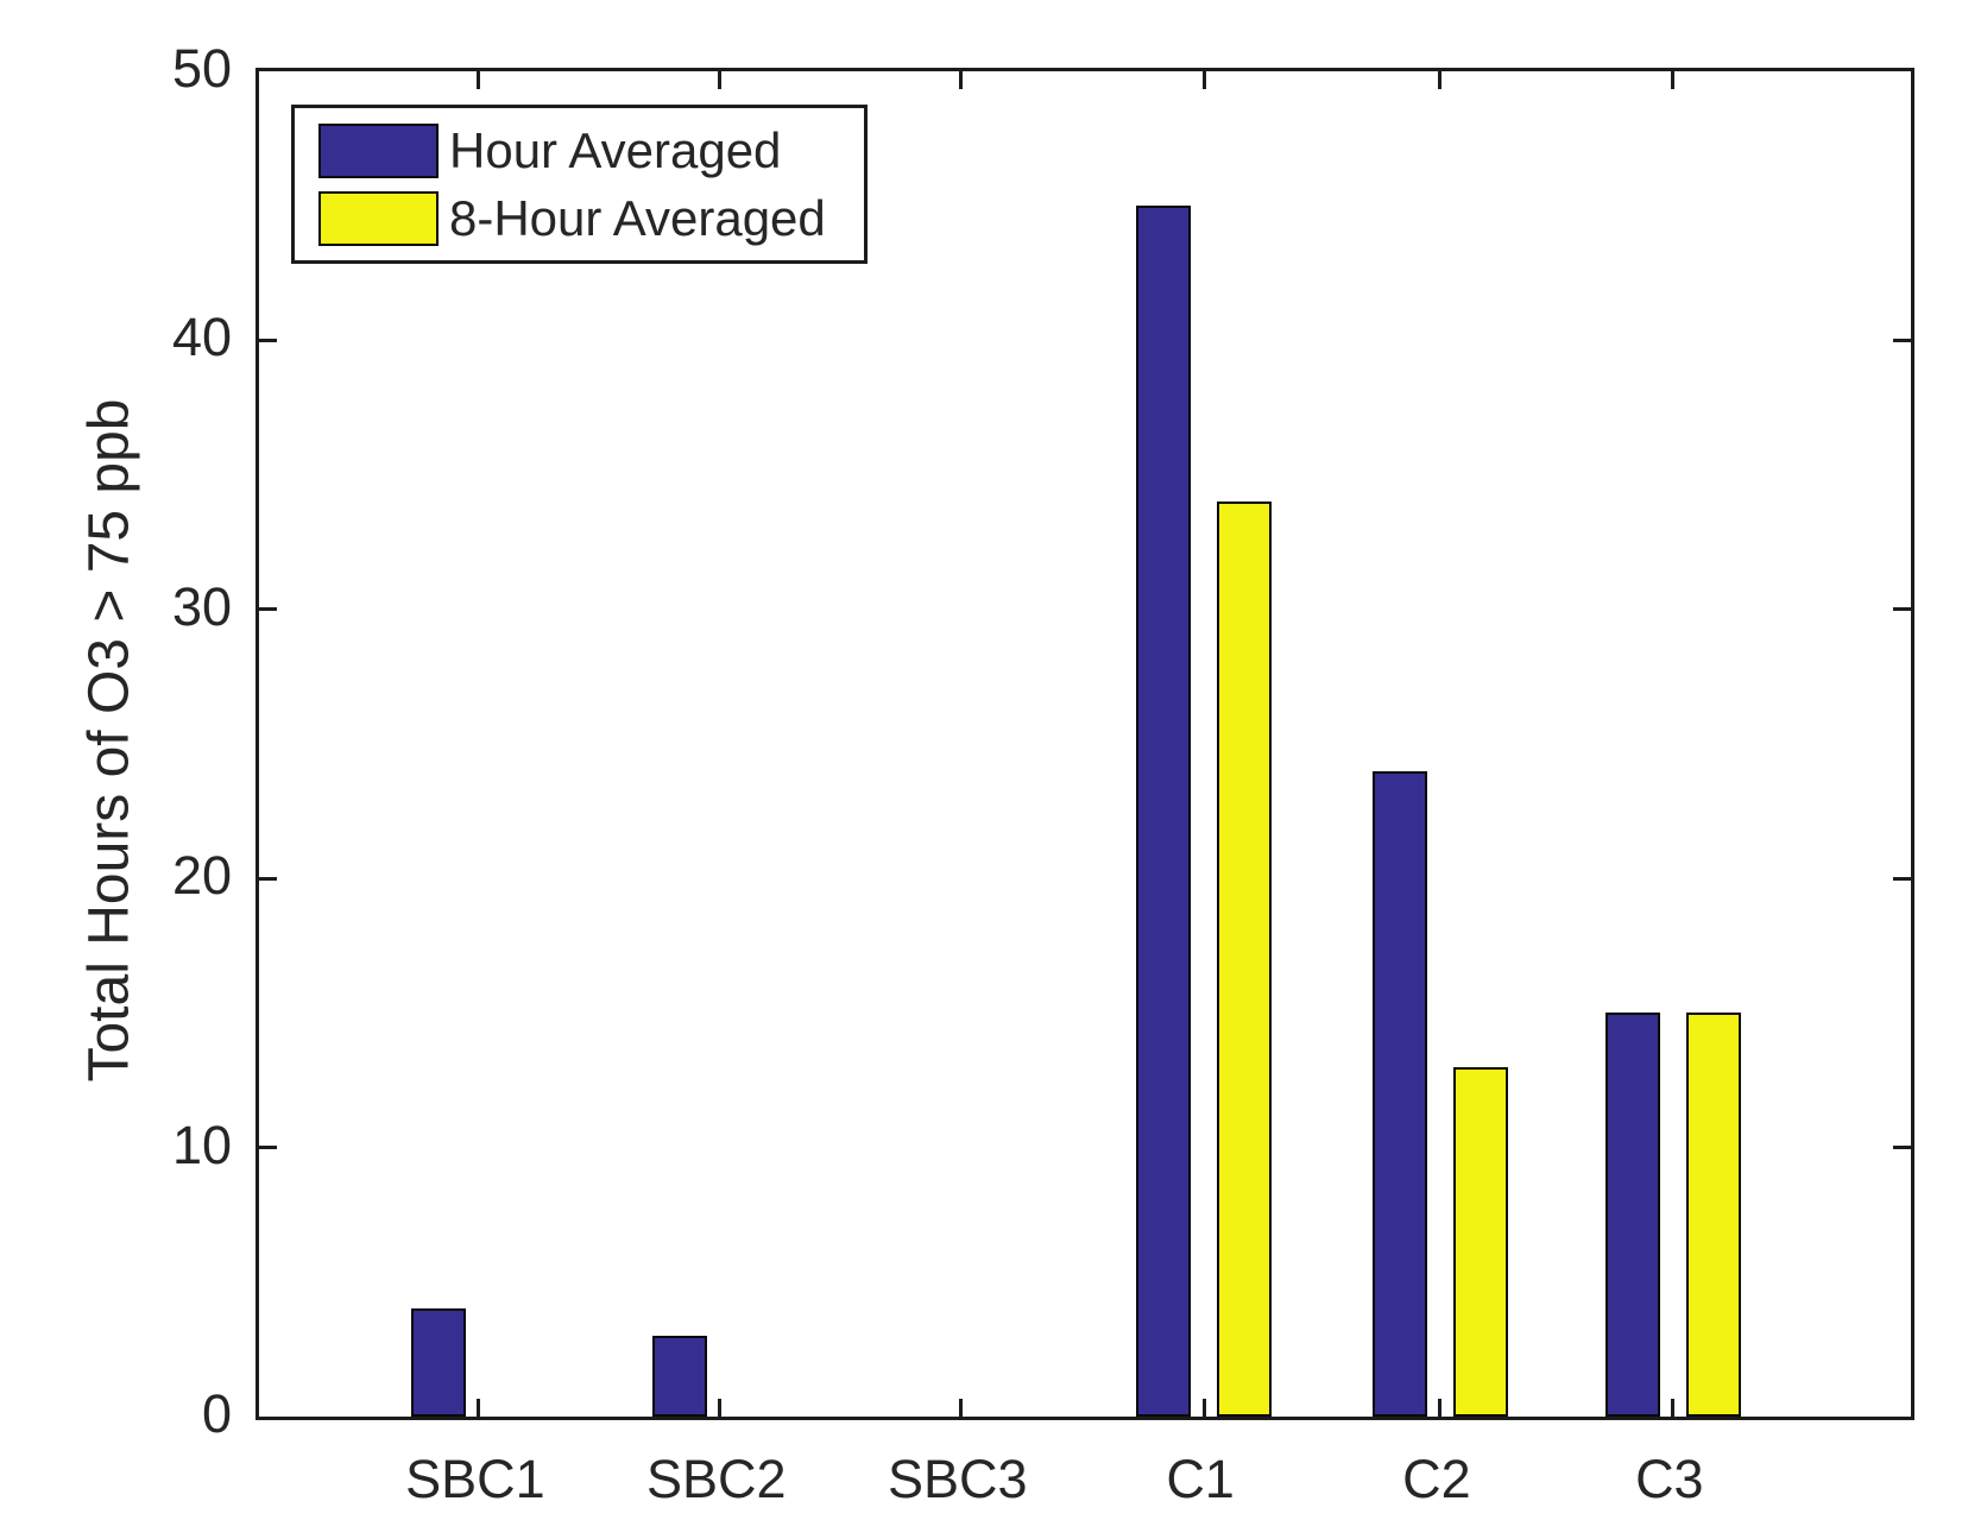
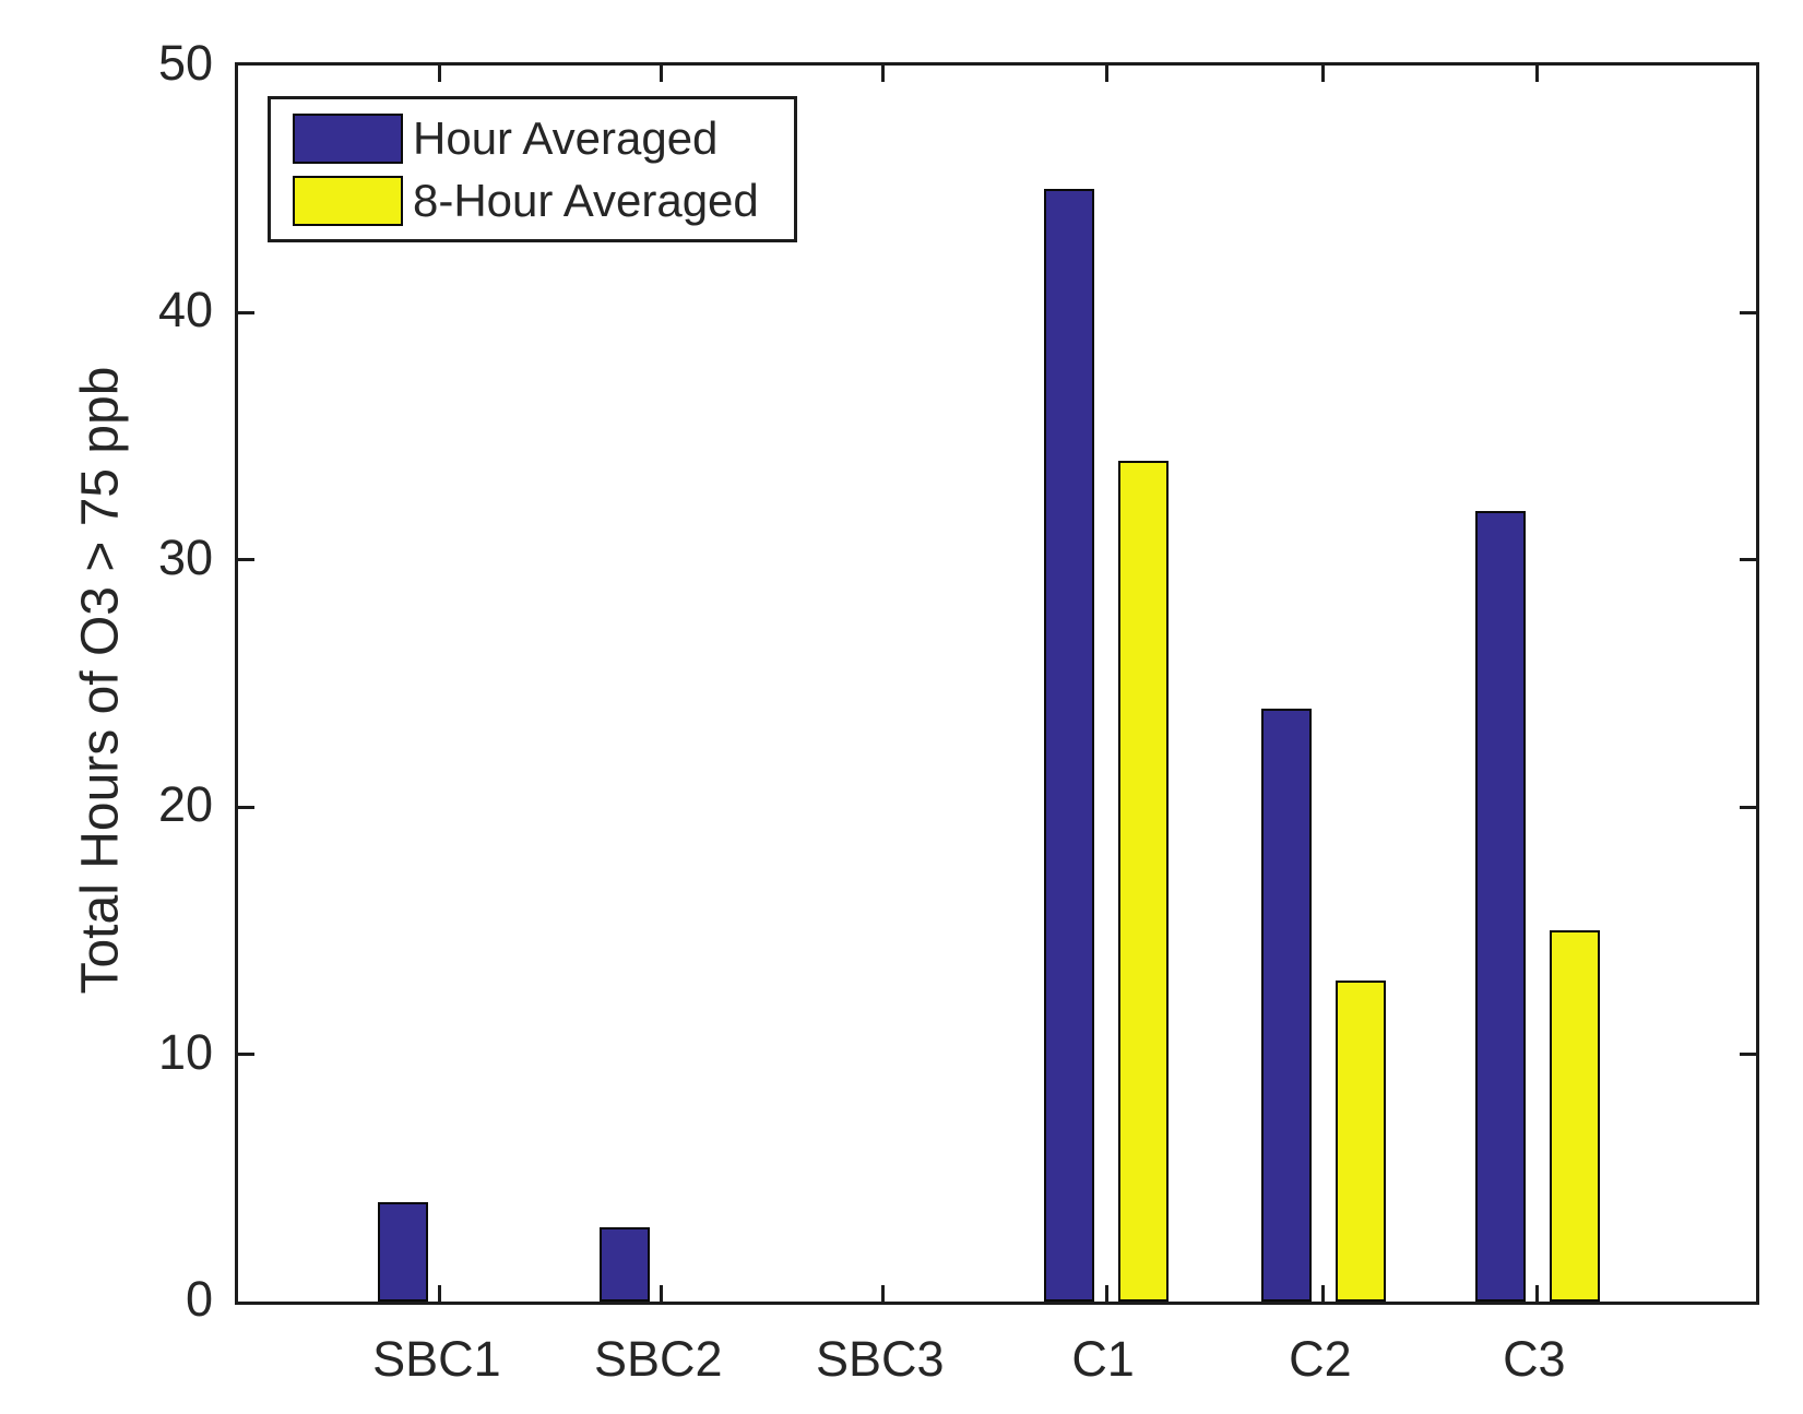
Hour Averaged/C3: 15 -> 32
